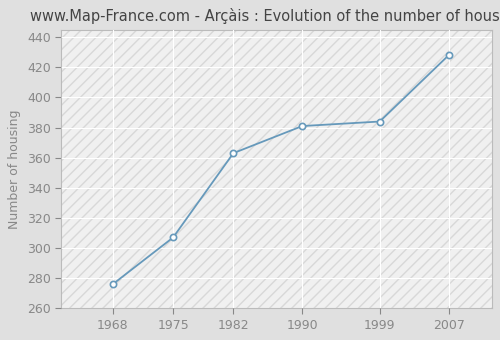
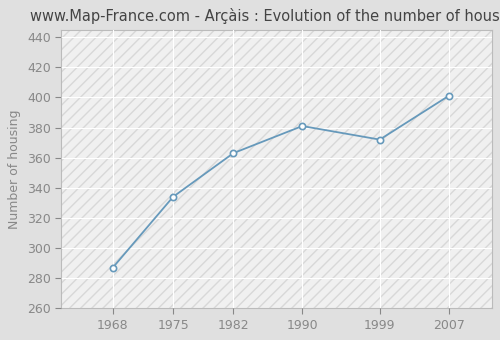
1968: 276 -> 287
1975: 307 -> 334
1999: 384 -> 372
2007: 428 -> 401
